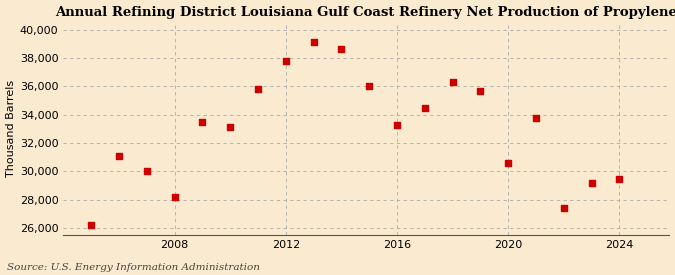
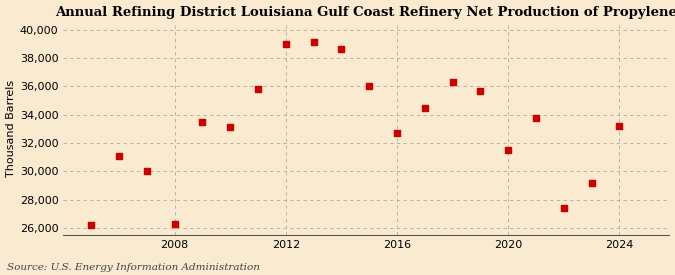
2008: 28,200 -> 26,300
2012: 37,800 -> 39,000
2016: 33,300 -> 32,700
2020: 30,600 -> 31,500
2024: 29,500 -> 33,200
